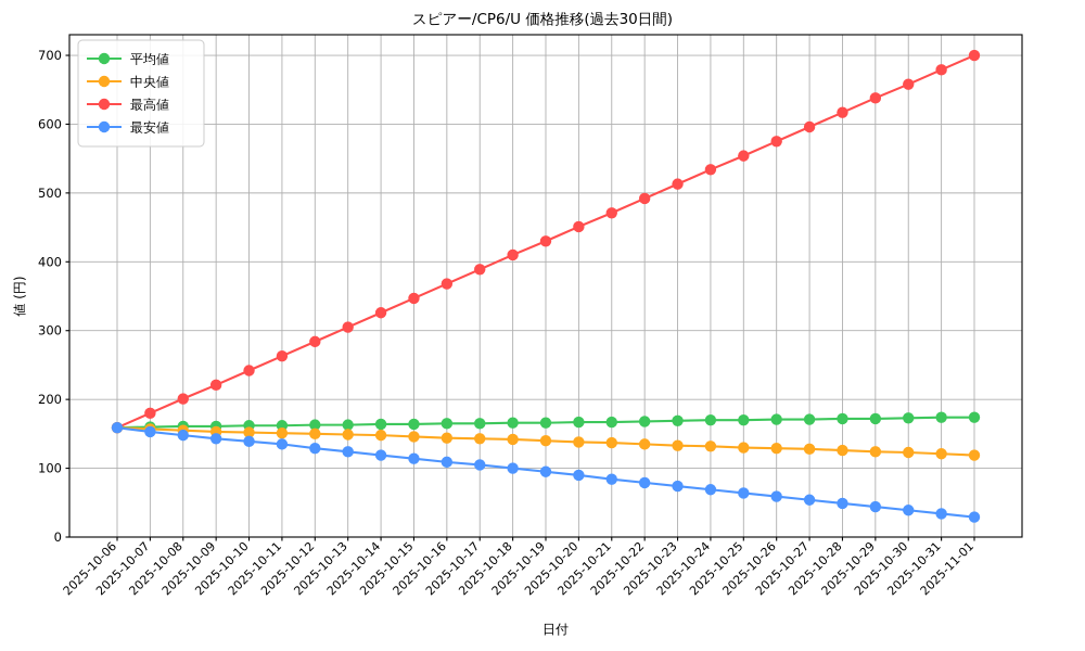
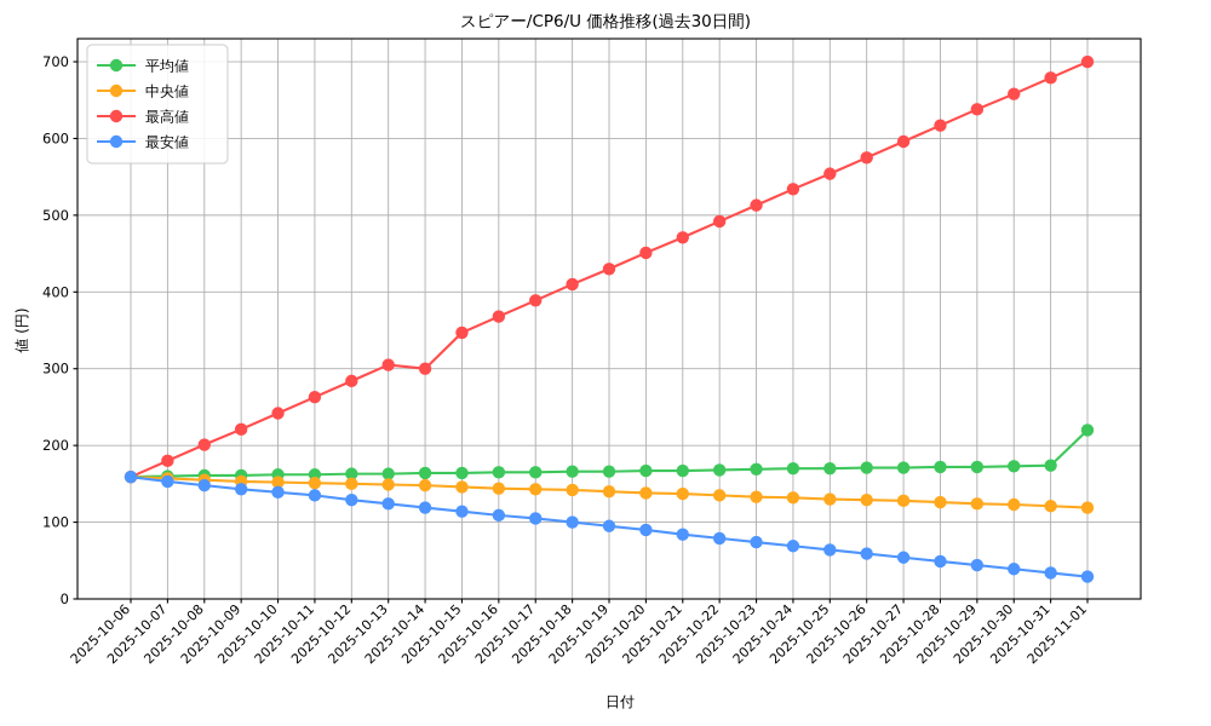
最高値/2025-10-14: 330 -> 300
平均値/2025-11-01: 170 -> 220
